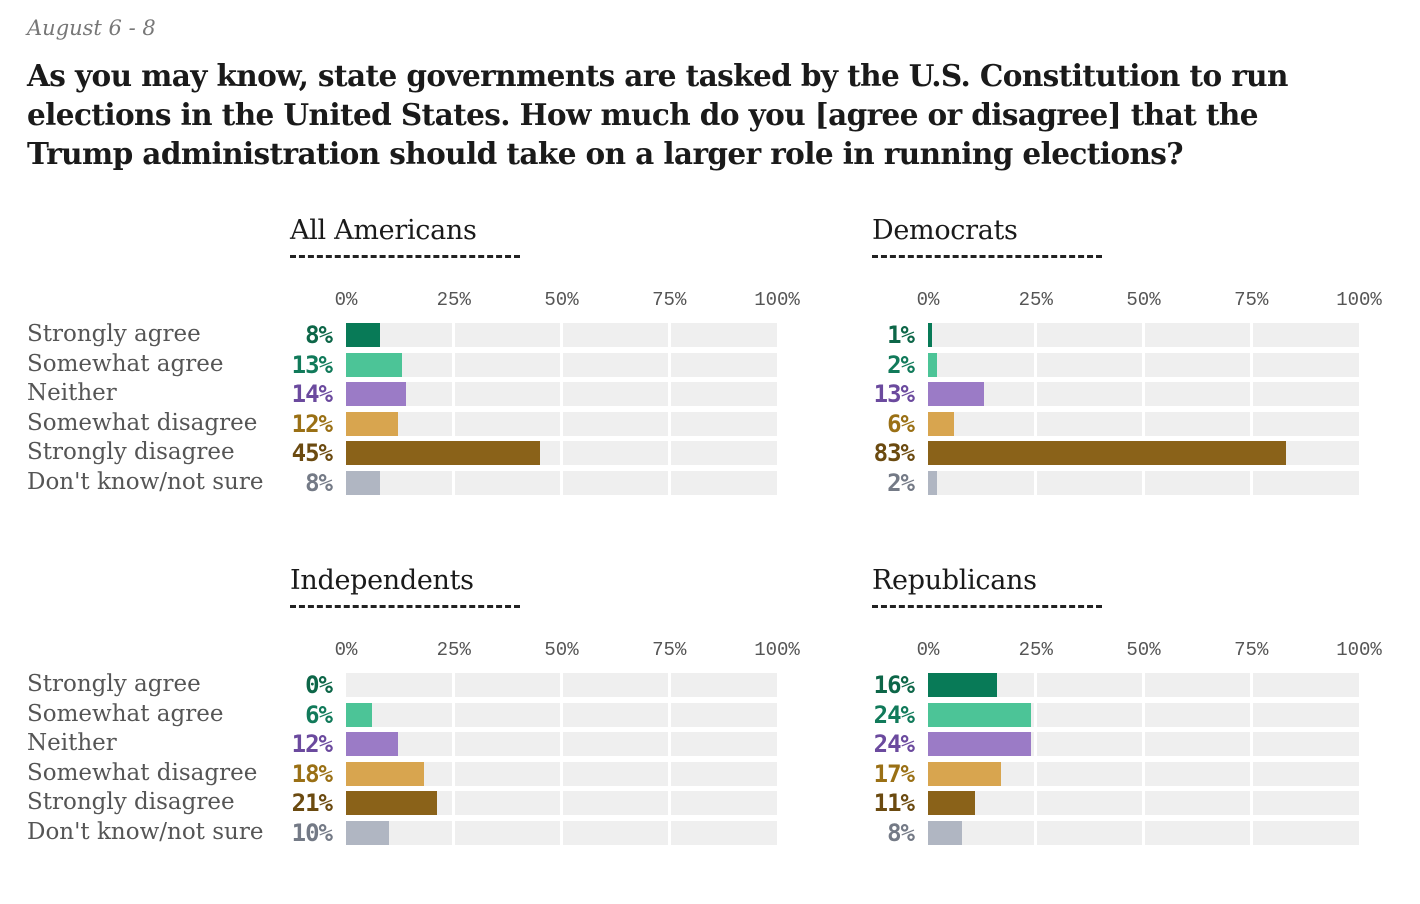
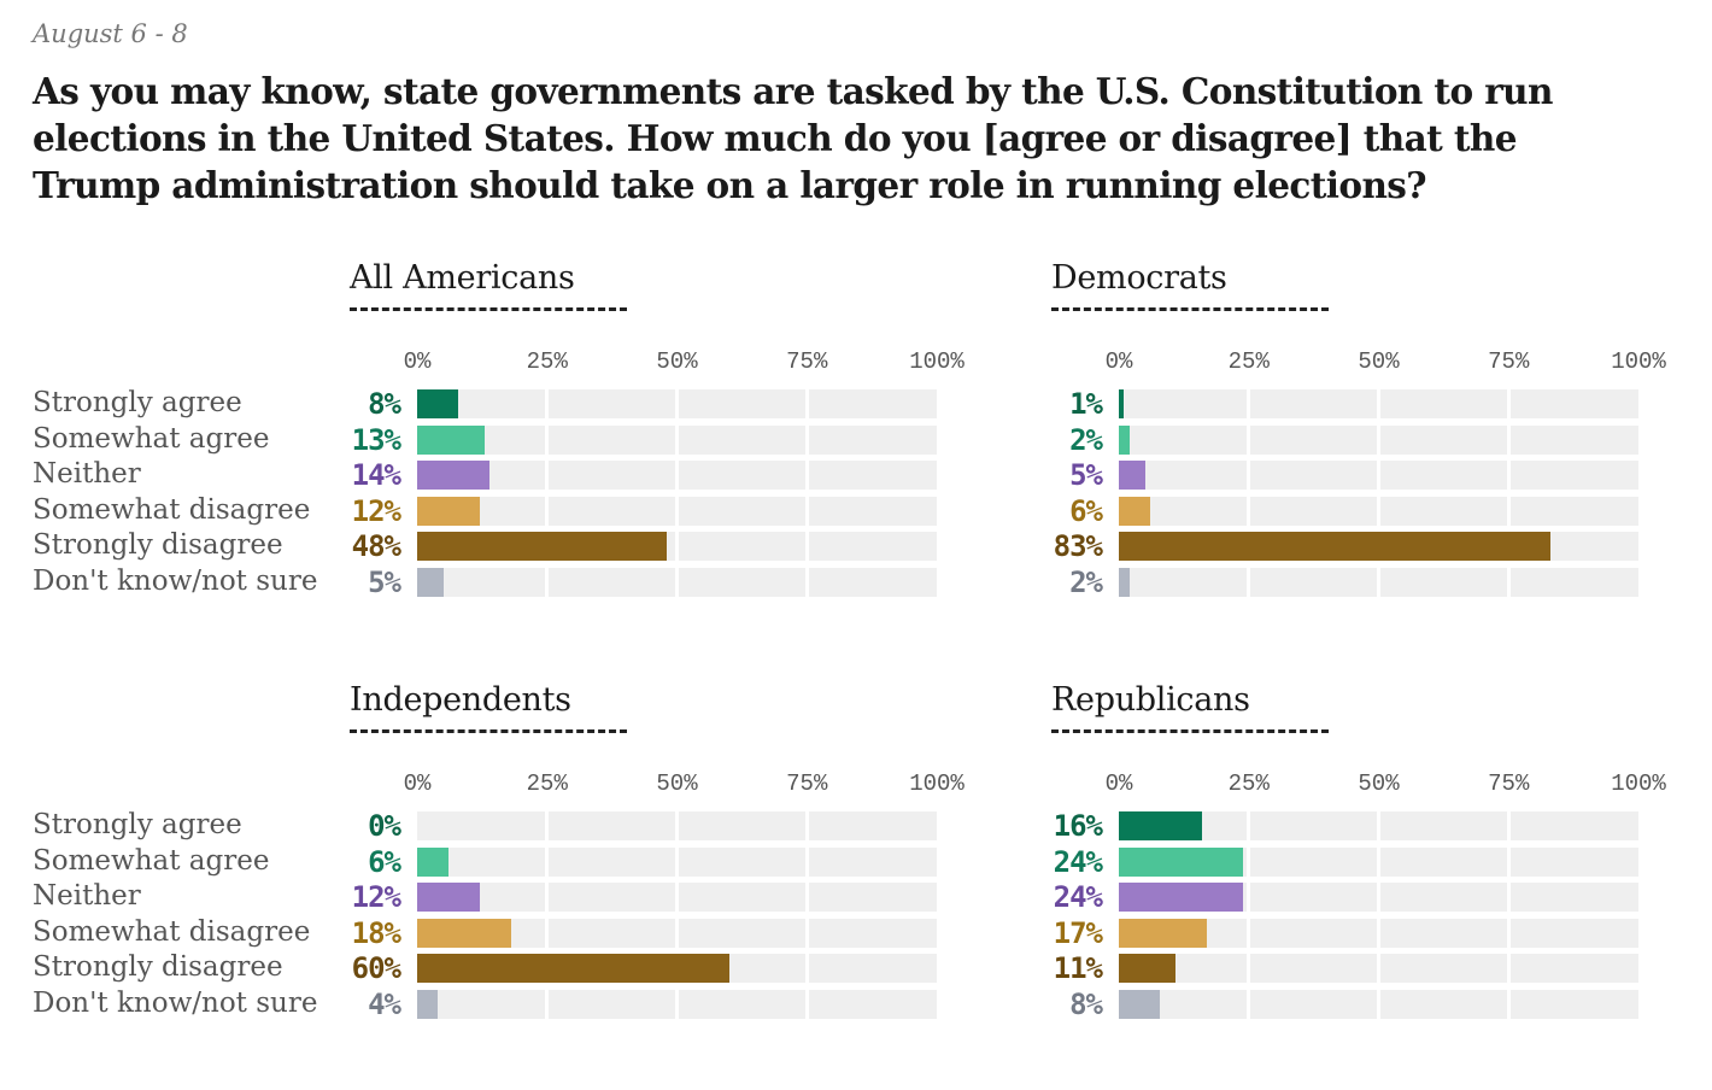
All Americans/Strongly disagree: 45% -> 48%
All Americans/Don't know/not sure: 8% -> 5%
Democrats/Neither: 13% -> 5%
Independents/Strongly disagree: 21% -> 60%
Independents/Don't know/not sure: 10% -> 4%
